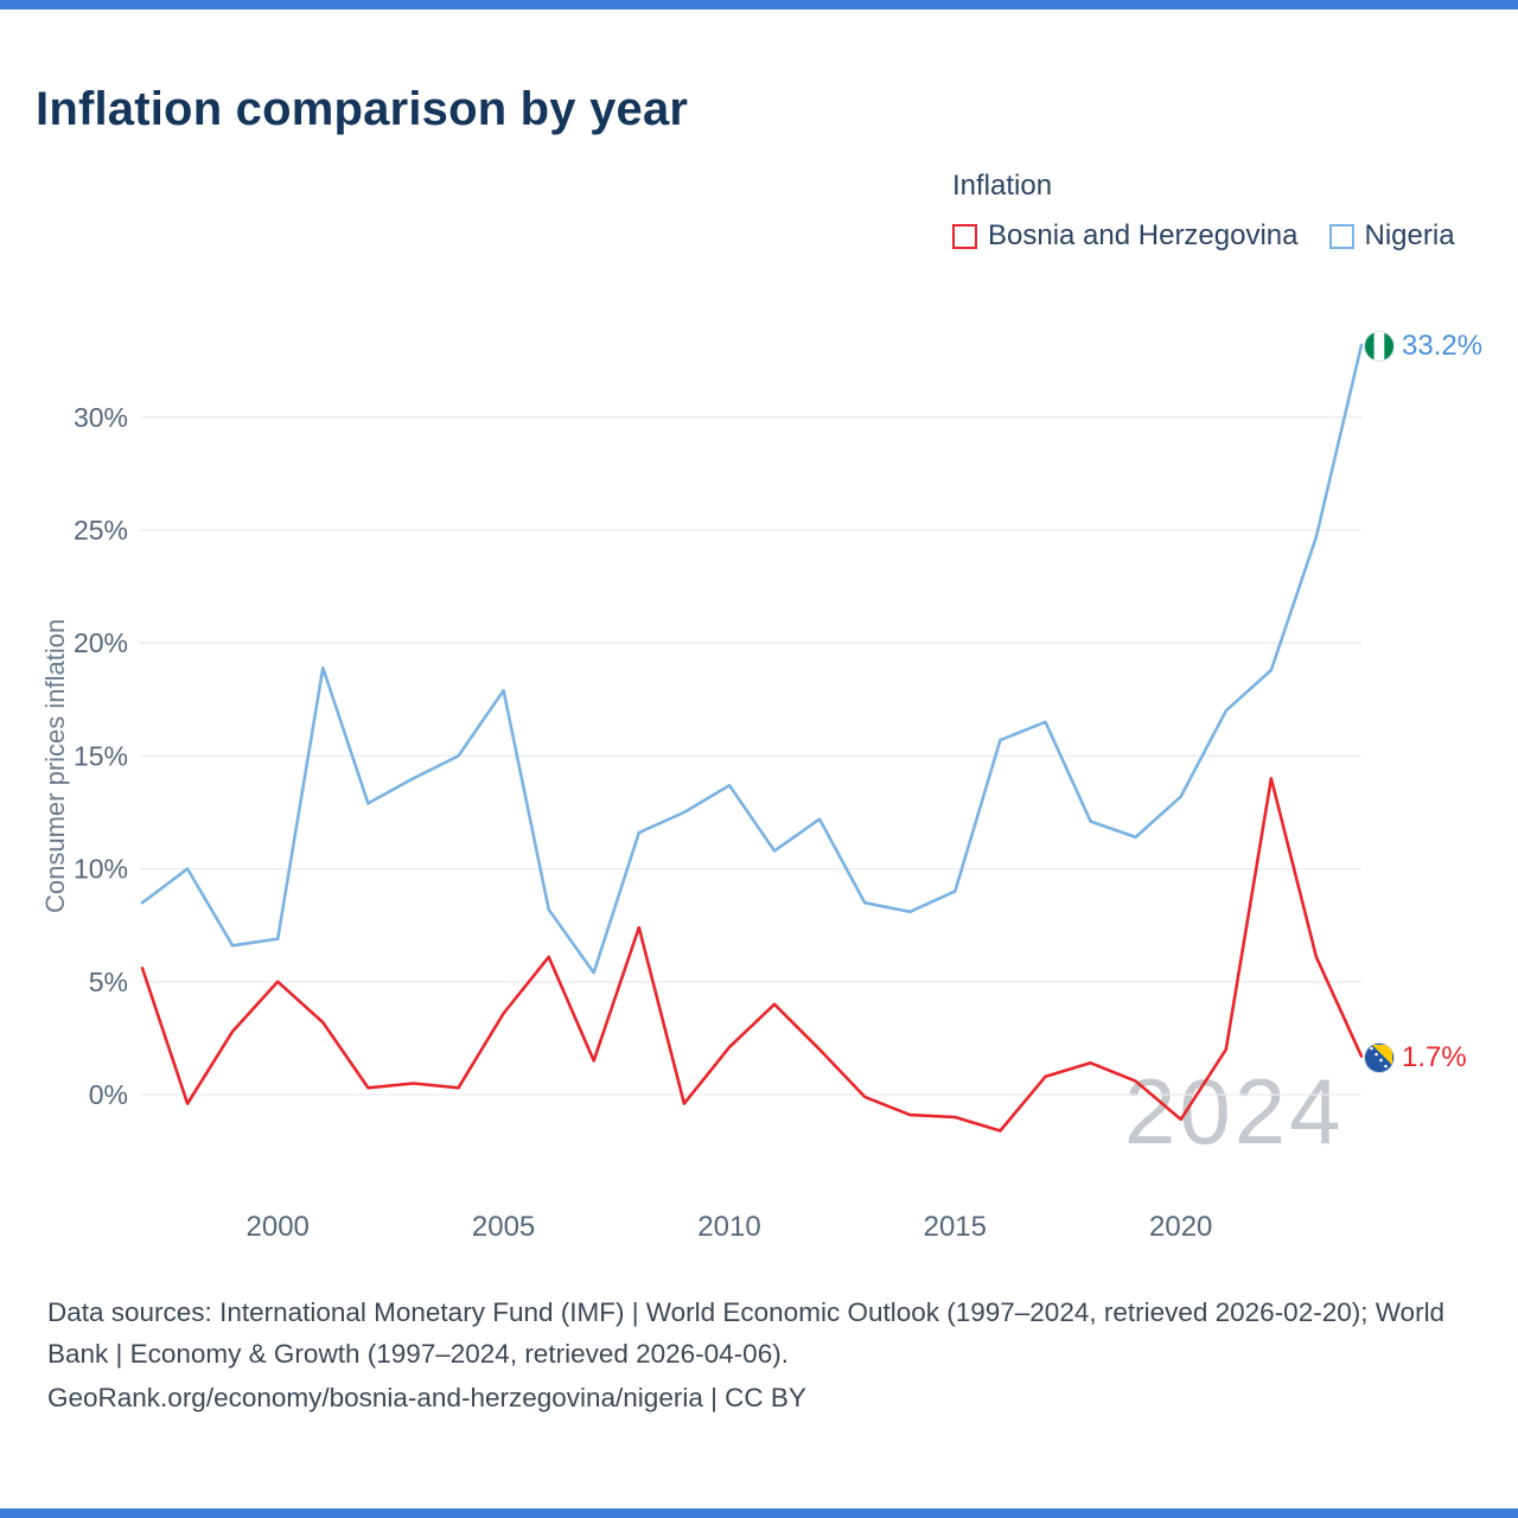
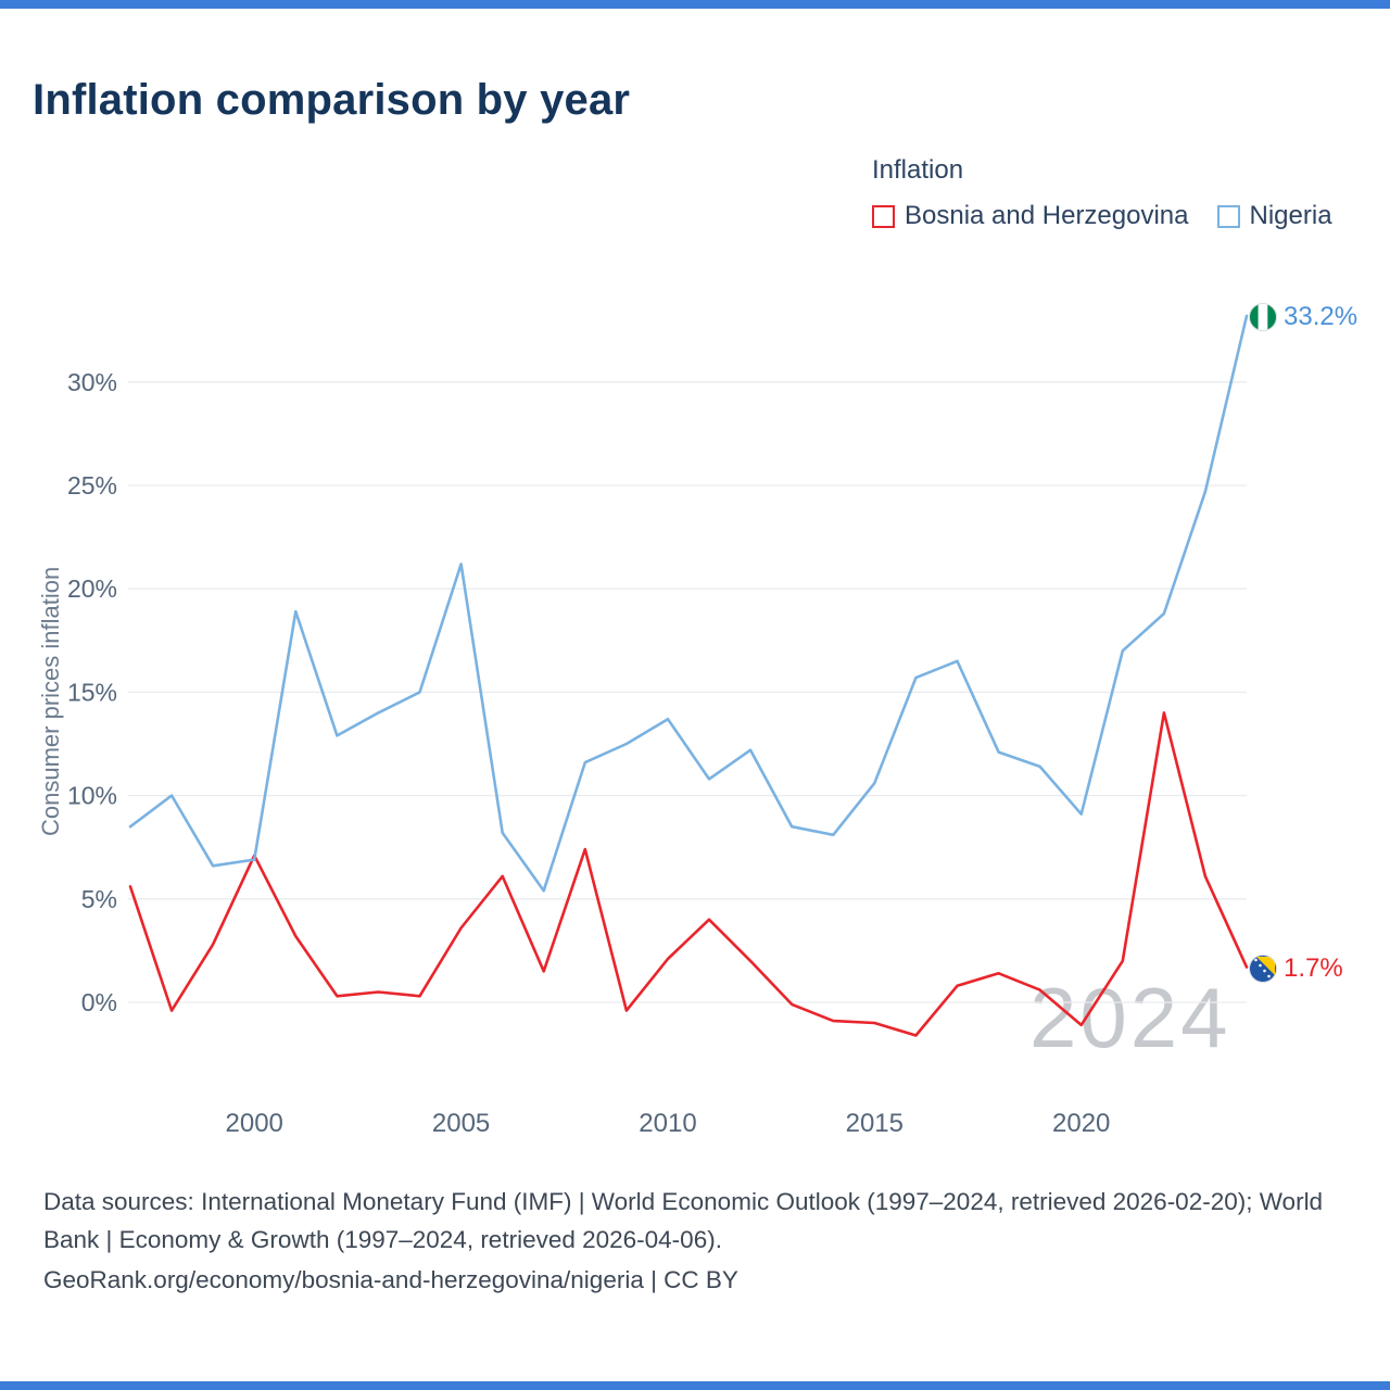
Bosnia and Herzegovina/2000: 5.0% -> 7.1%
Nigeria/2005: 17.9% -> 21.2%
Nigeria/2015: 9.0% -> 10.6%
Nigeria/2020: 13.2% -> 9.1%
